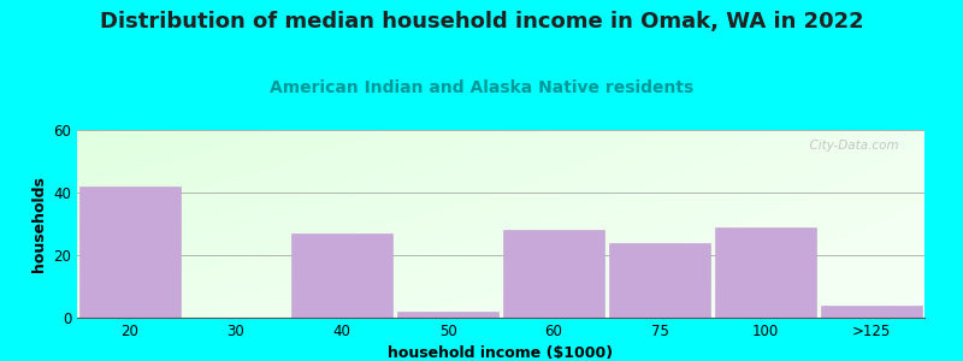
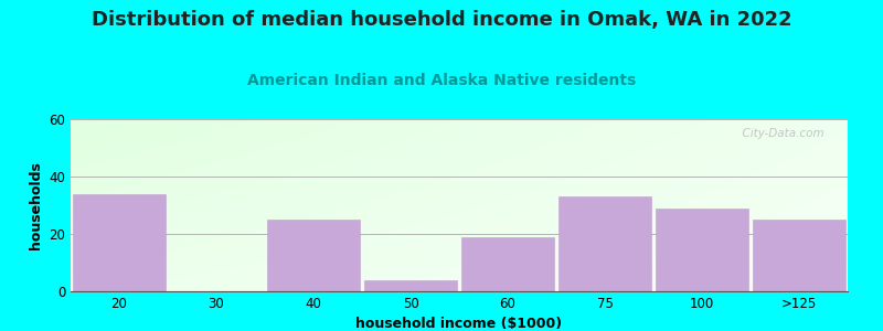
20: 42 -> 34
40: 27 -> 25
50: 2 -> 4
60: 28 -> 19
75: 24 -> 33
>125: 4 -> 25
